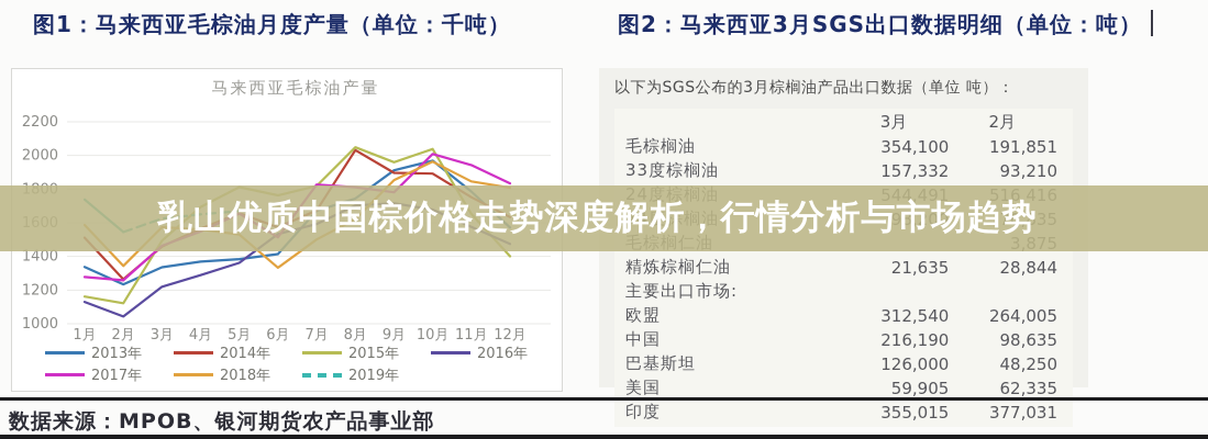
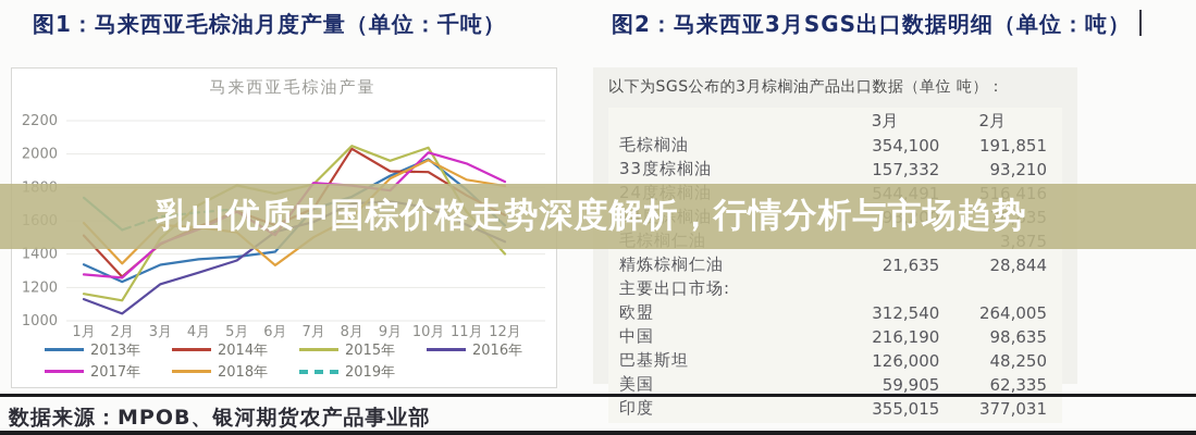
2013年/9月: 1910 -> 1870
